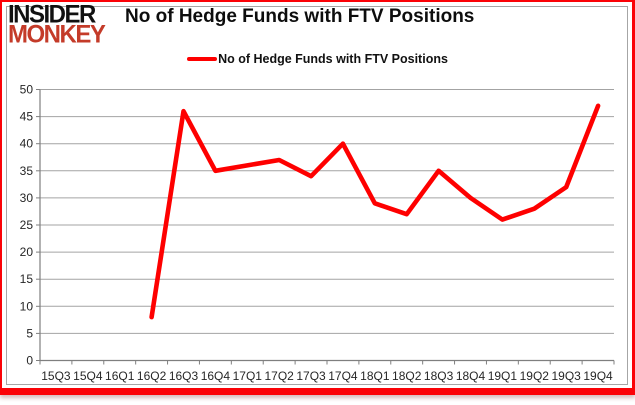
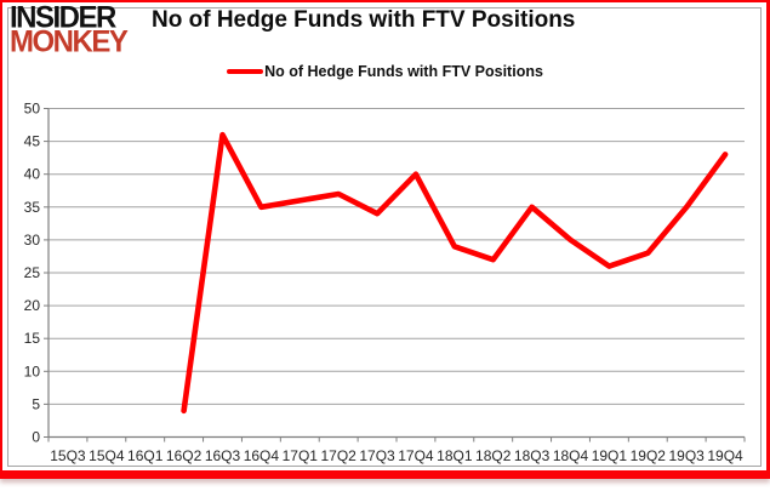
16Q2: 8 -> 4
19Q3: 32 -> 35
19Q4: 47 -> 43
